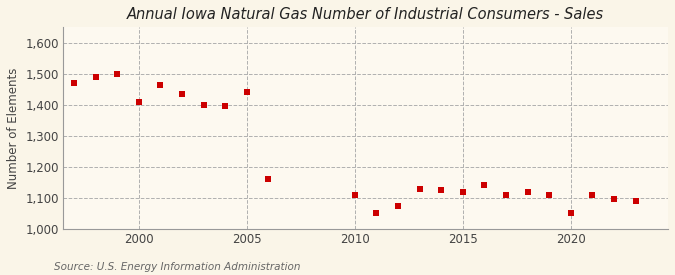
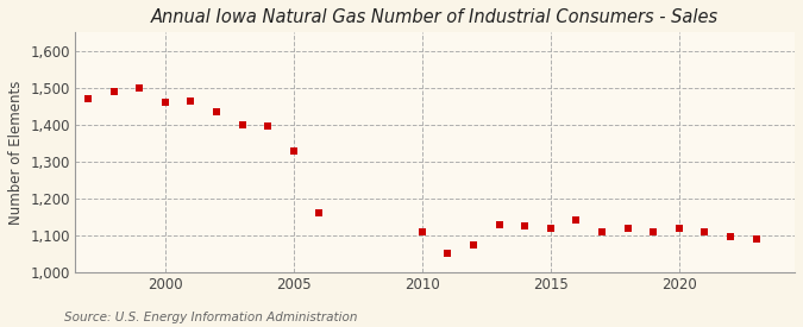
2000: 1,410 -> 1,460
2005: 1,440 -> 1,330
2020: 1,050 -> 1,120
